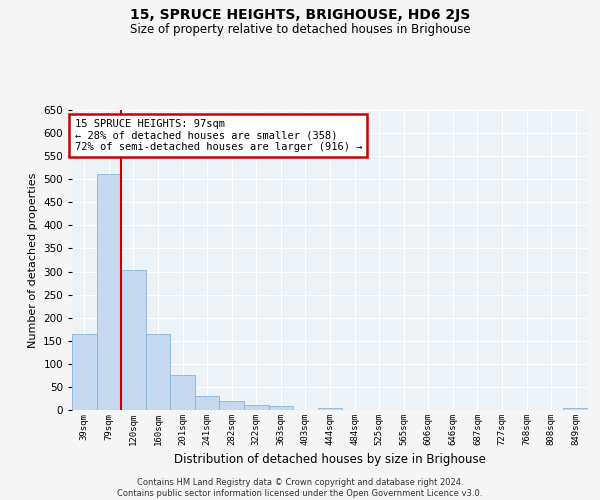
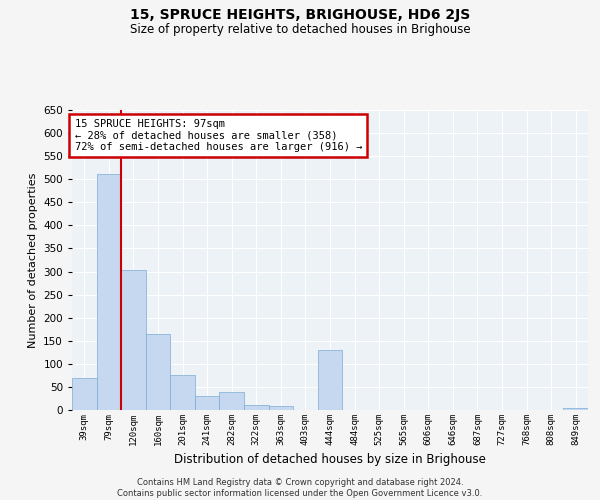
39sqm: 165 -> 70
282sqm: 20 -> 40
444sqm: 5 -> 130
